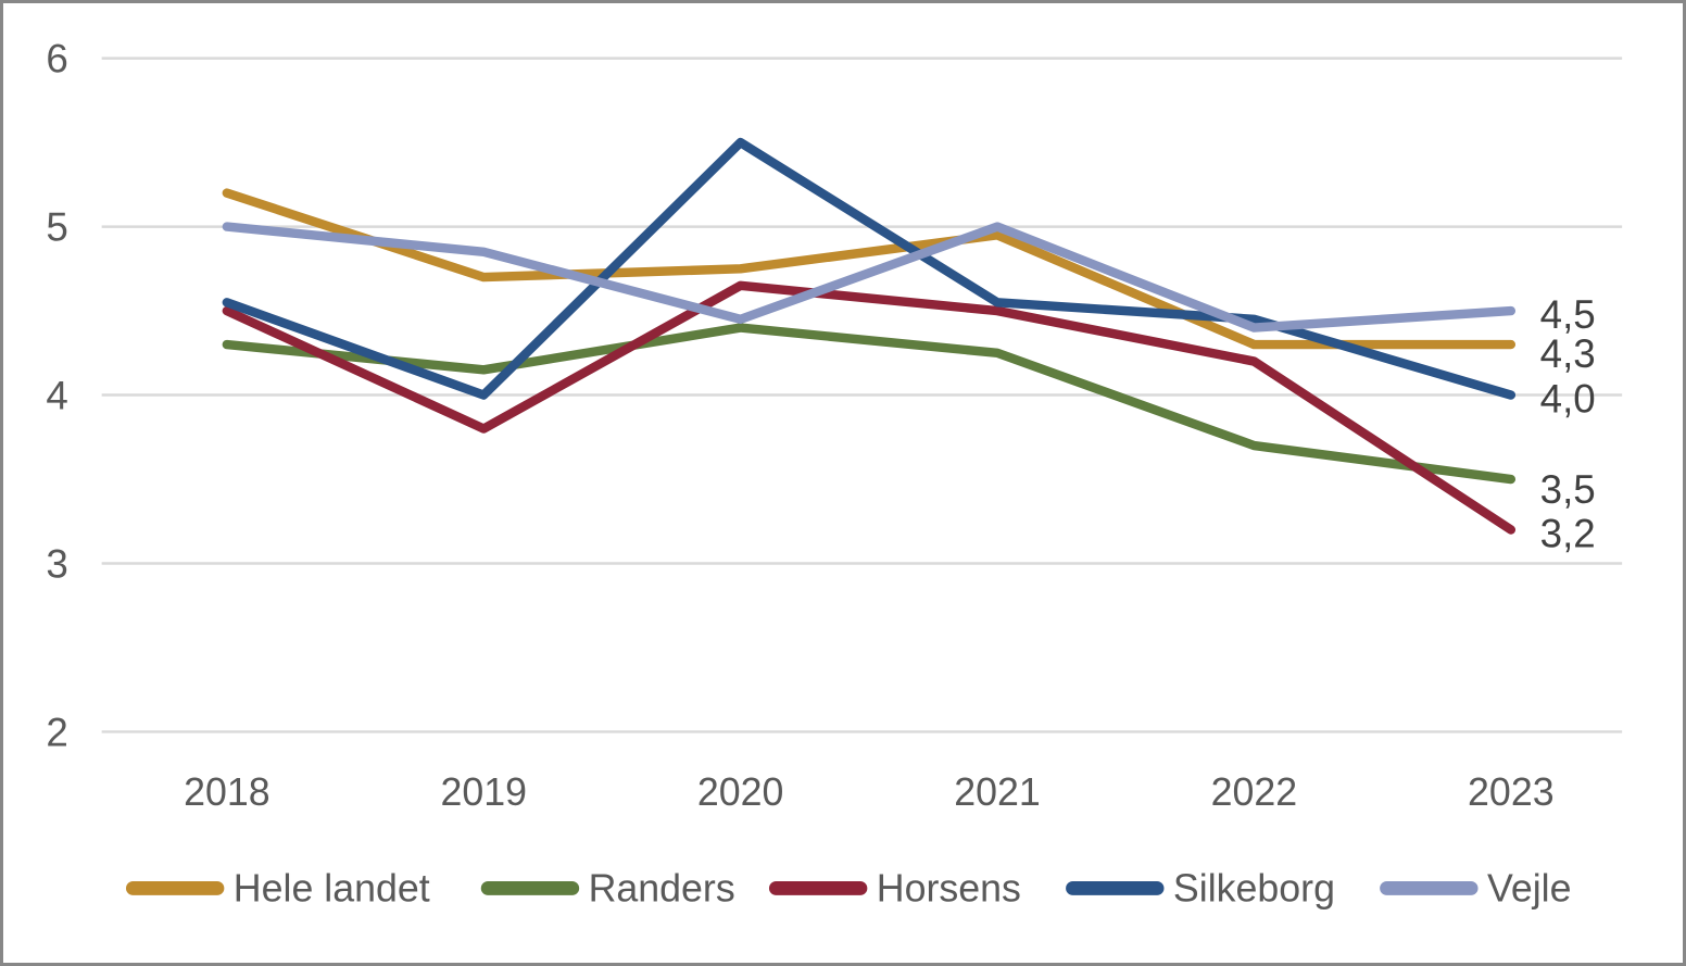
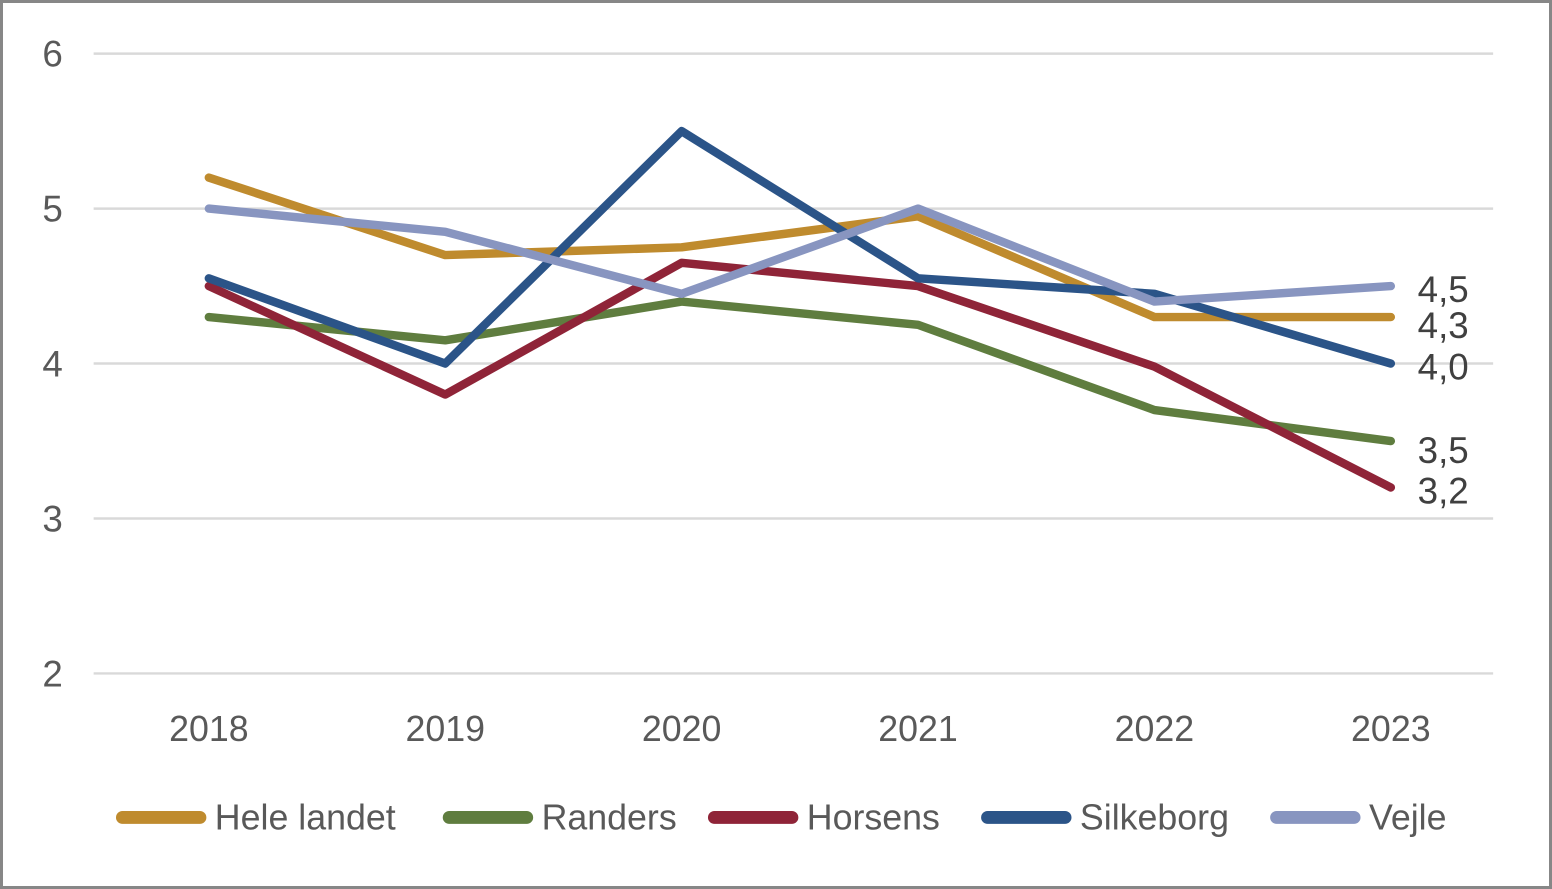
Horsens/2022: 4.20 -> 3.98
